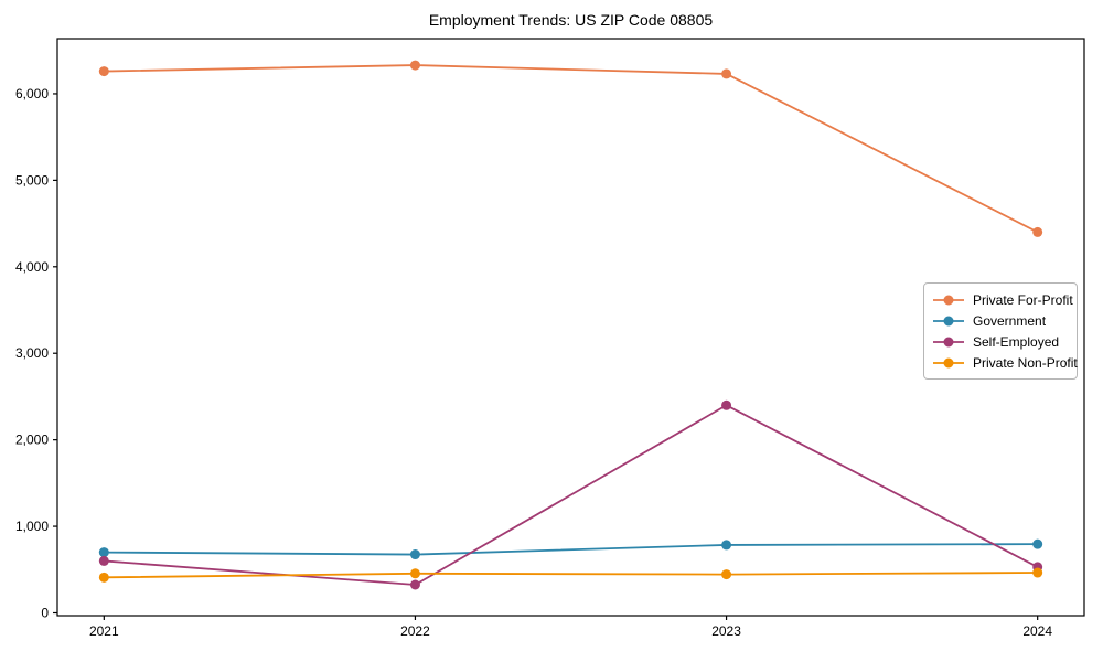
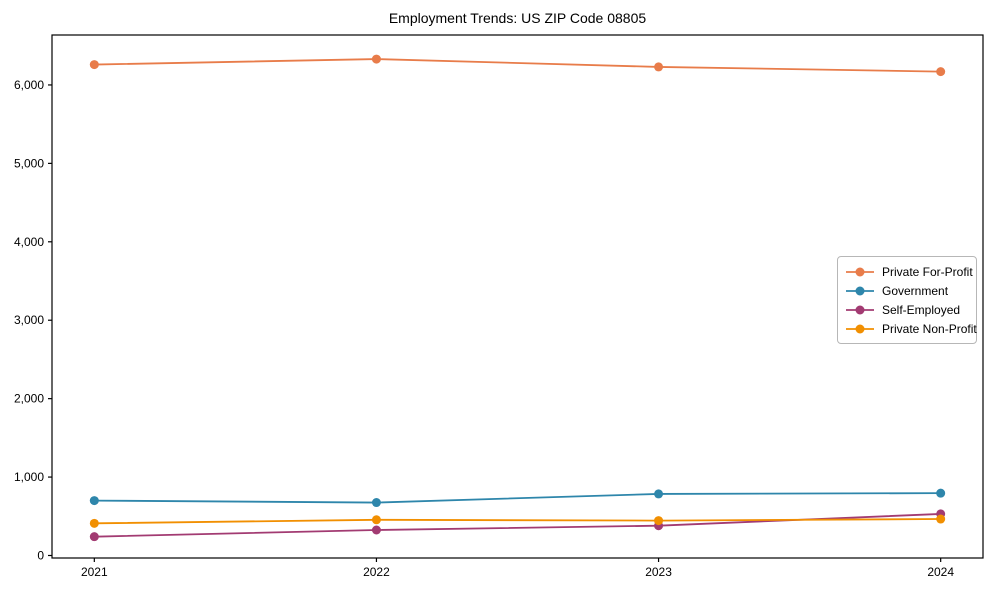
Self-Employed/2021: 600 -> 200
Self-Employed/2023: 2400 -> 400
Private For-Profit/2024: 4400 -> 6200
